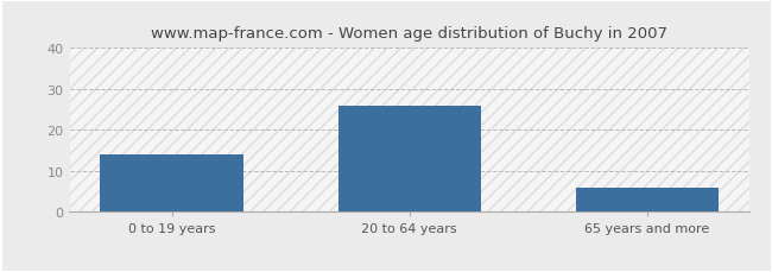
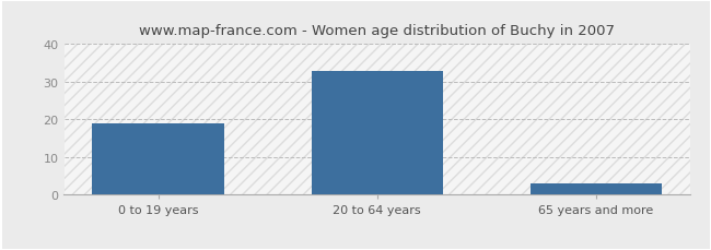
0 to 19 years: 14 -> 19
20 to 64 years: 26 -> 33
65 years and more: 6 -> 3
